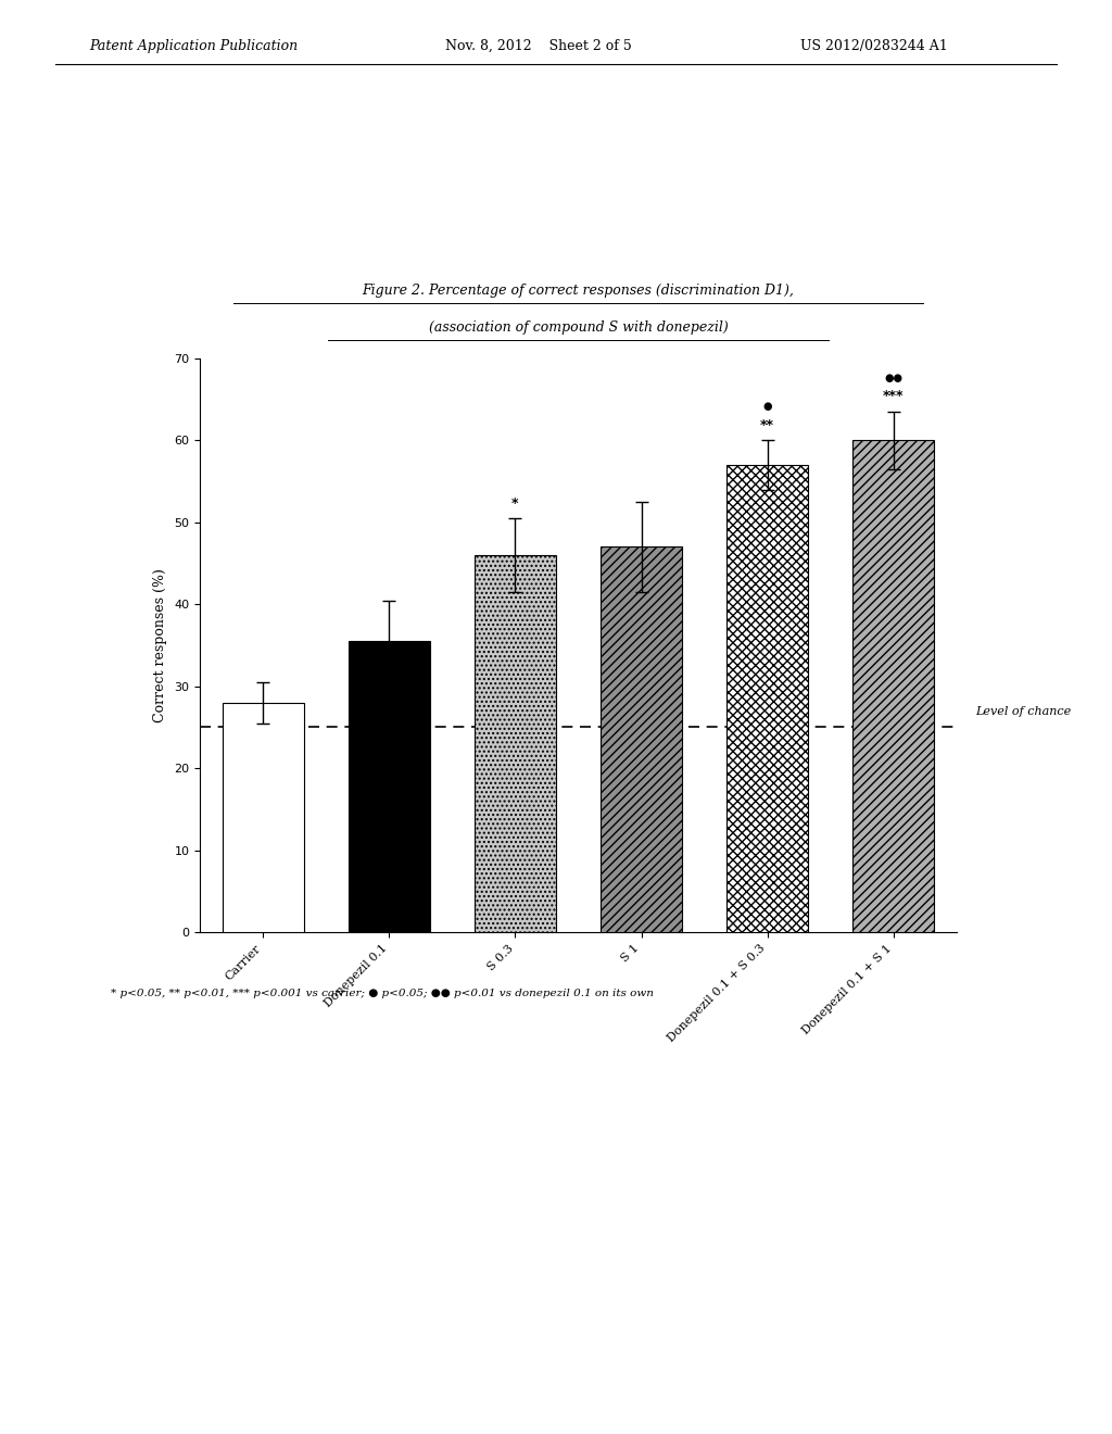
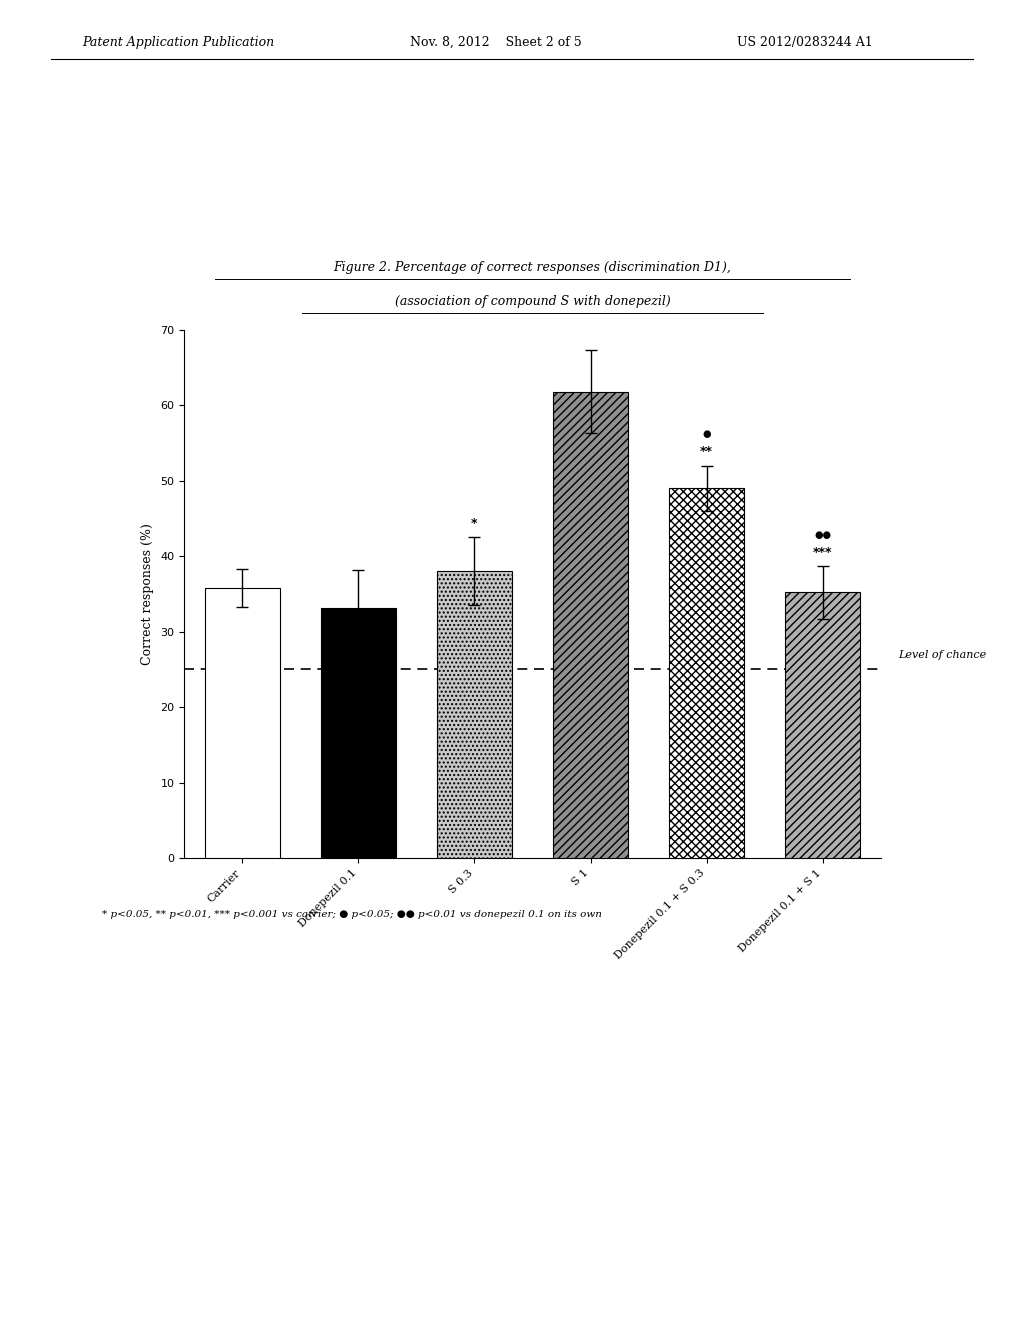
Carrier: 28.0 -> 35.8
Donepezil 0.1: 35.5 -> 33.2
S 0.3: 46.0 -> 38.0
S 1: 47.0 -> 61.8
Donepezil 0.1 + S 0.3: 57.0 -> 49.0
Donepezil 0.1 + S 1: 60.0 -> 35.2
